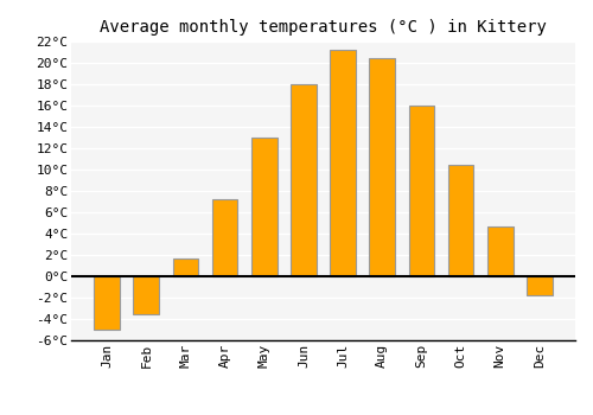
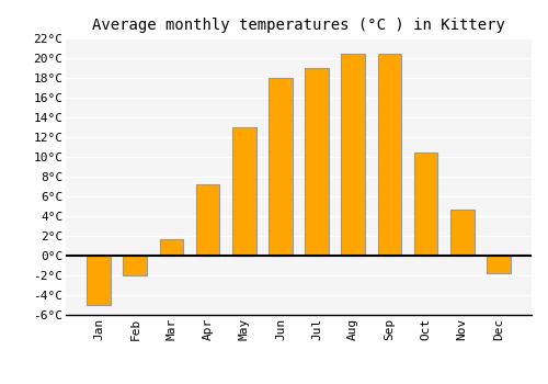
Feb: -3.5°C -> -2.0°C
Jul: 21.2°C -> 19.0°C
Sep: 16.0°C -> 20.4°C
